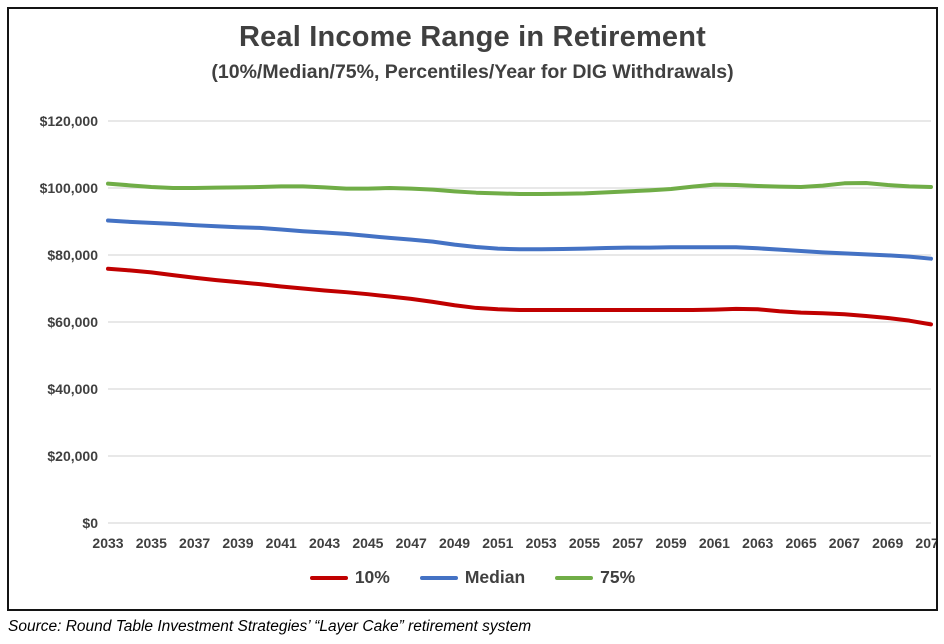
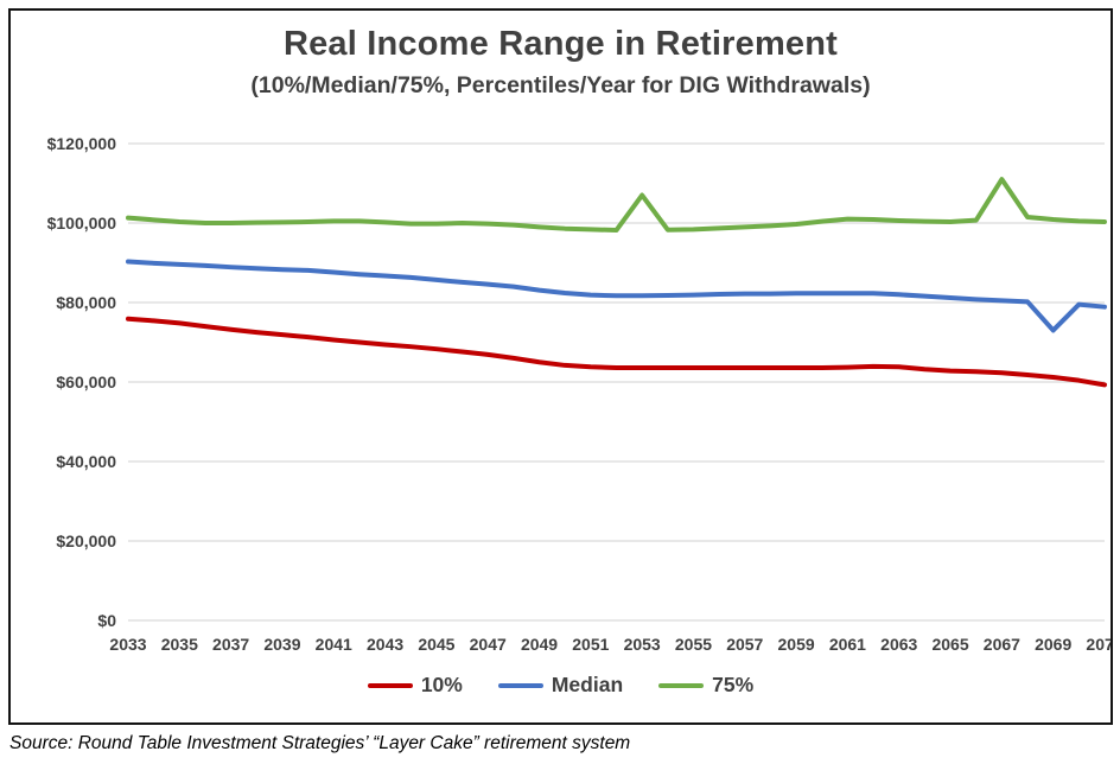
75%/2053: $98000 -> $107000
75%/2067: $101000 -> $111000
Median/2069: $80000 -> $73000
